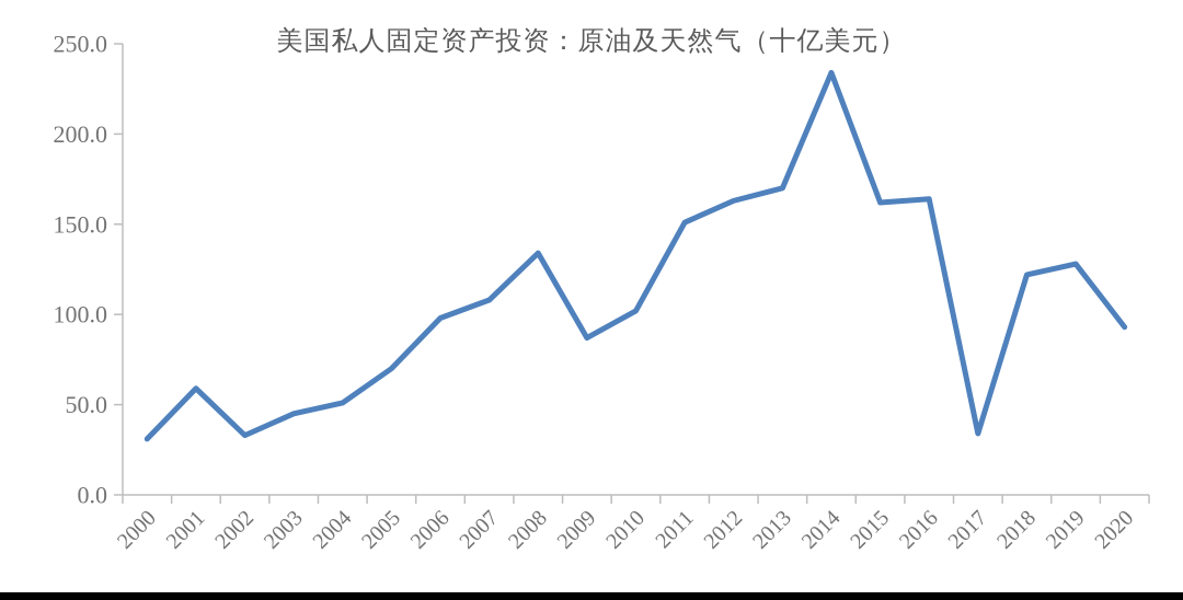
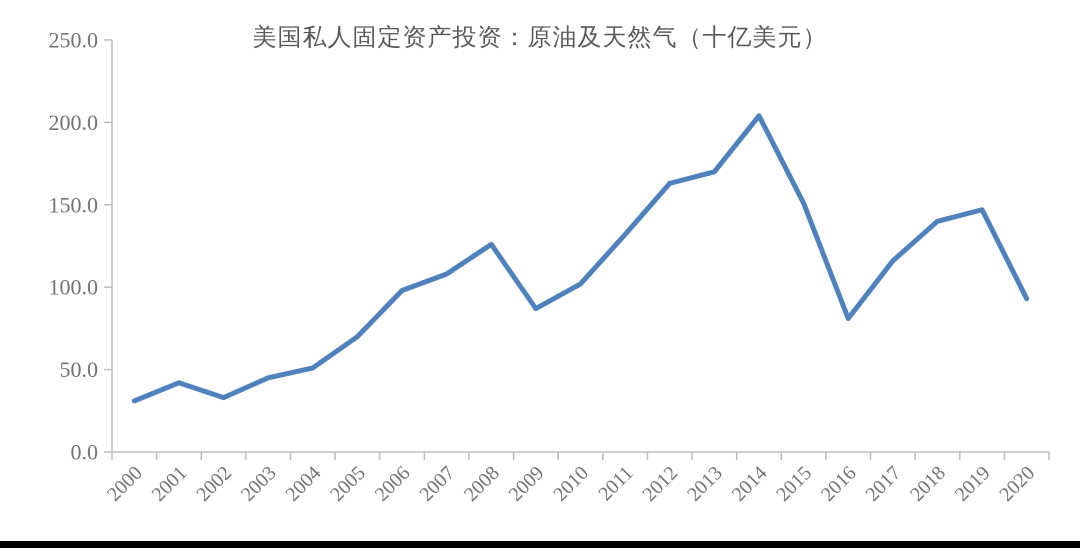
2001: 59 -> 42
2008: 134 -> 126
2011: 151 -> 132
2014: 234 -> 204
2015: 162 -> 151
2016: 164 -> 81
2017: 34 -> 116
2018: 122 -> 140
2019: 128 -> 147
